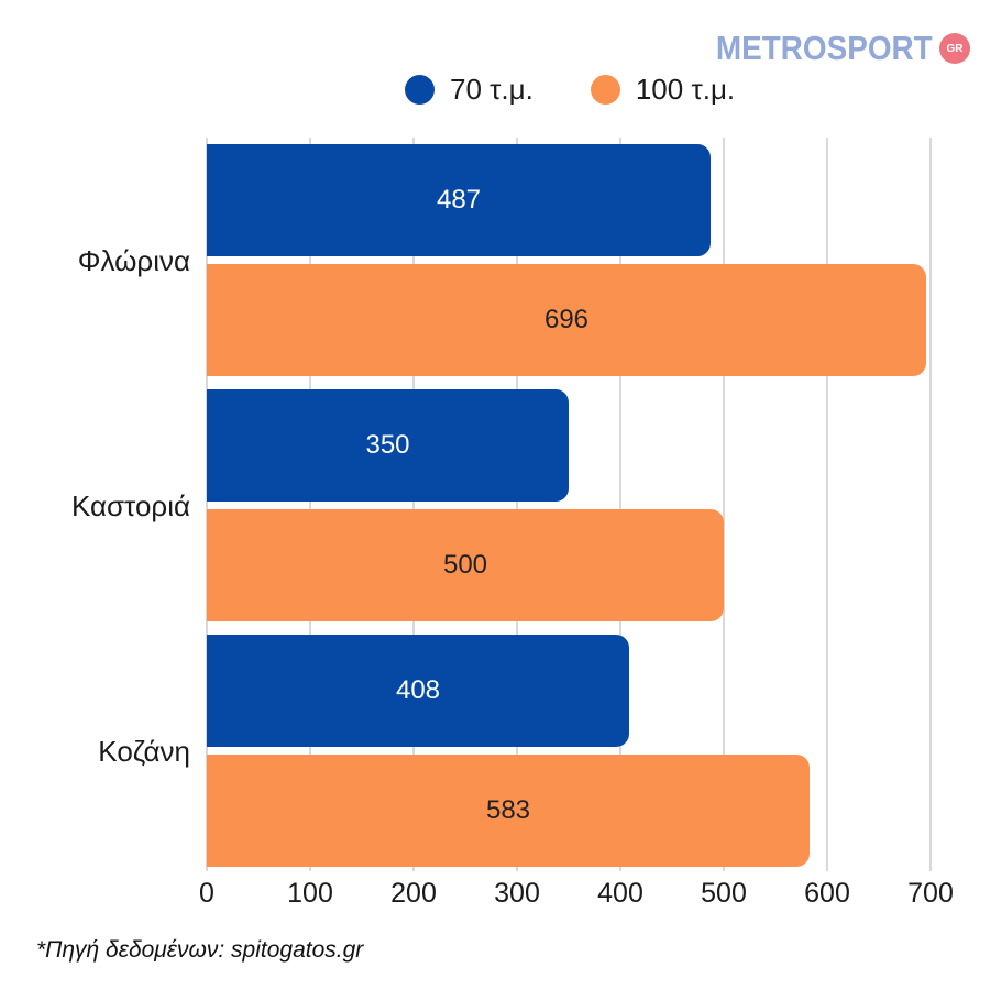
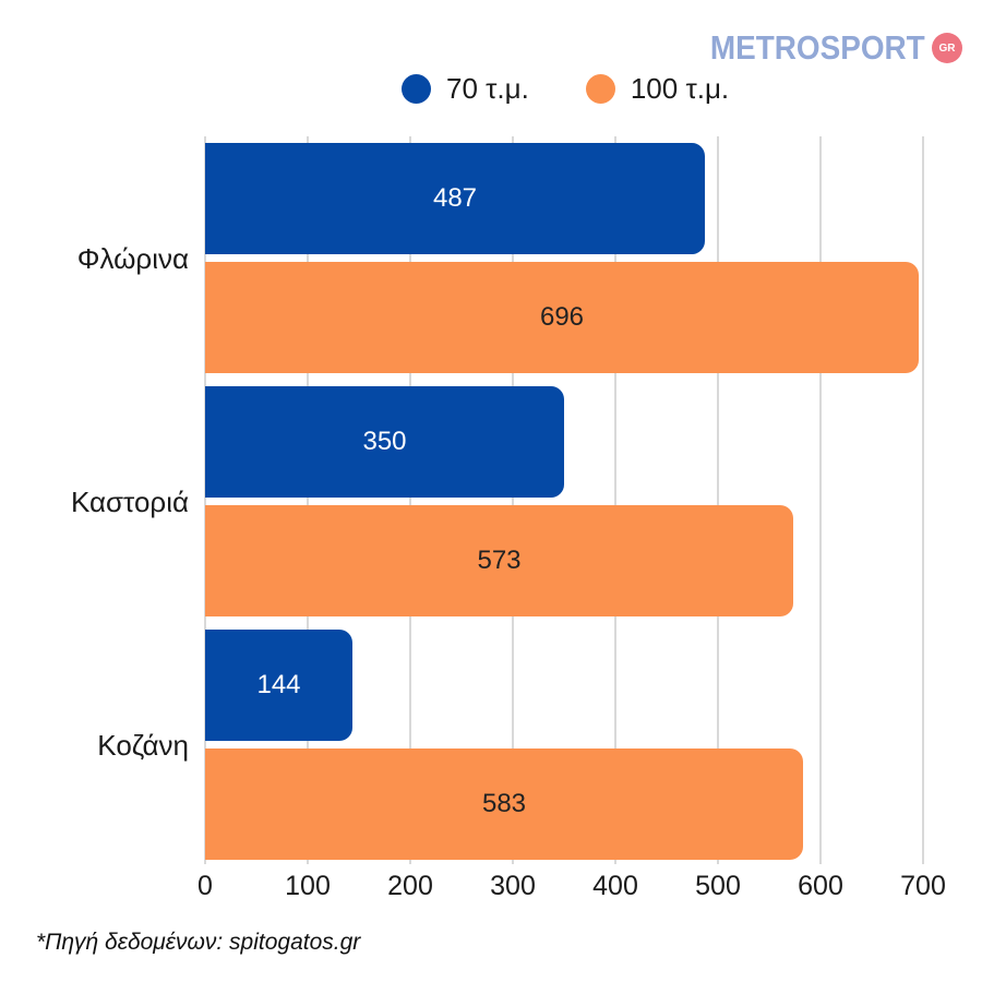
100 τ.μ./Καστοριά: 500 -> 573
70 τ.μ./Κοζάνη: 408 -> 144
